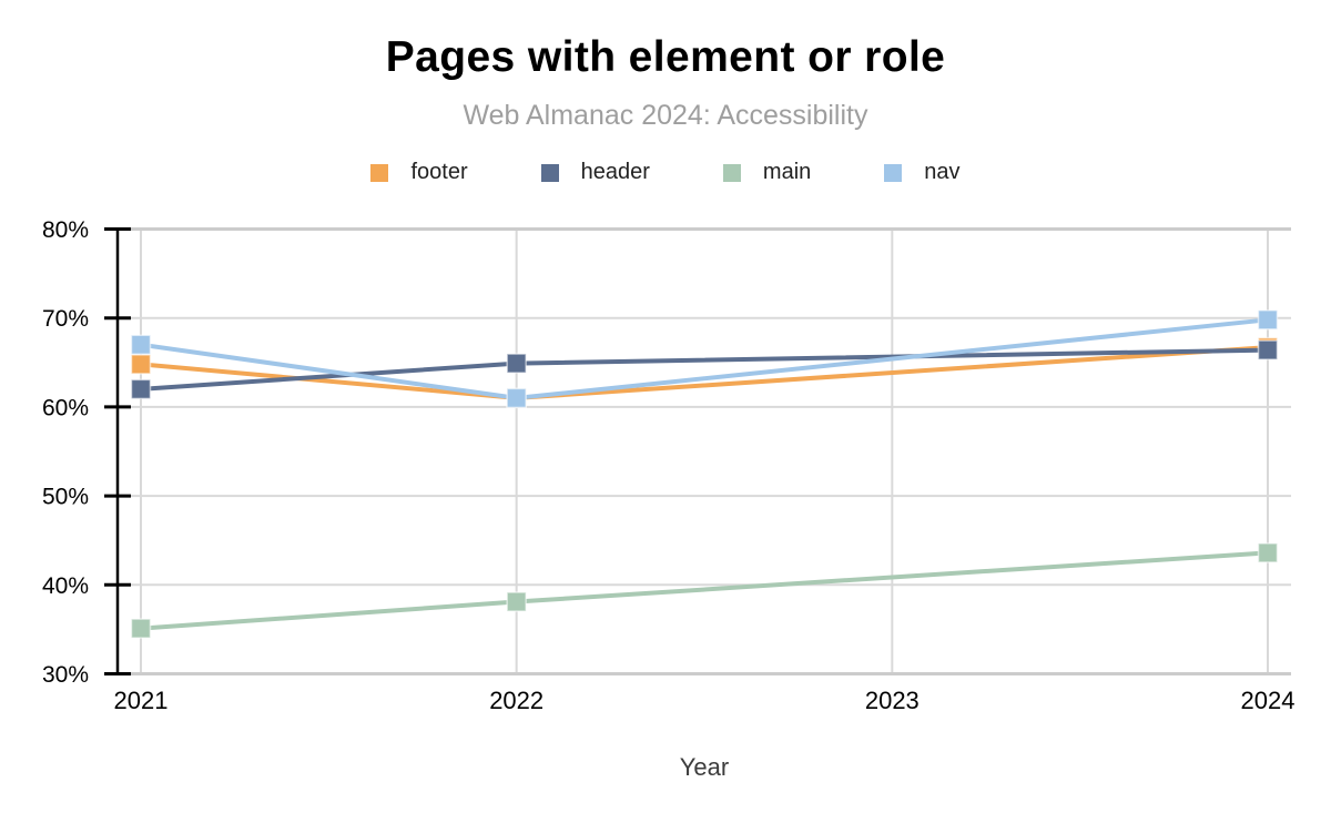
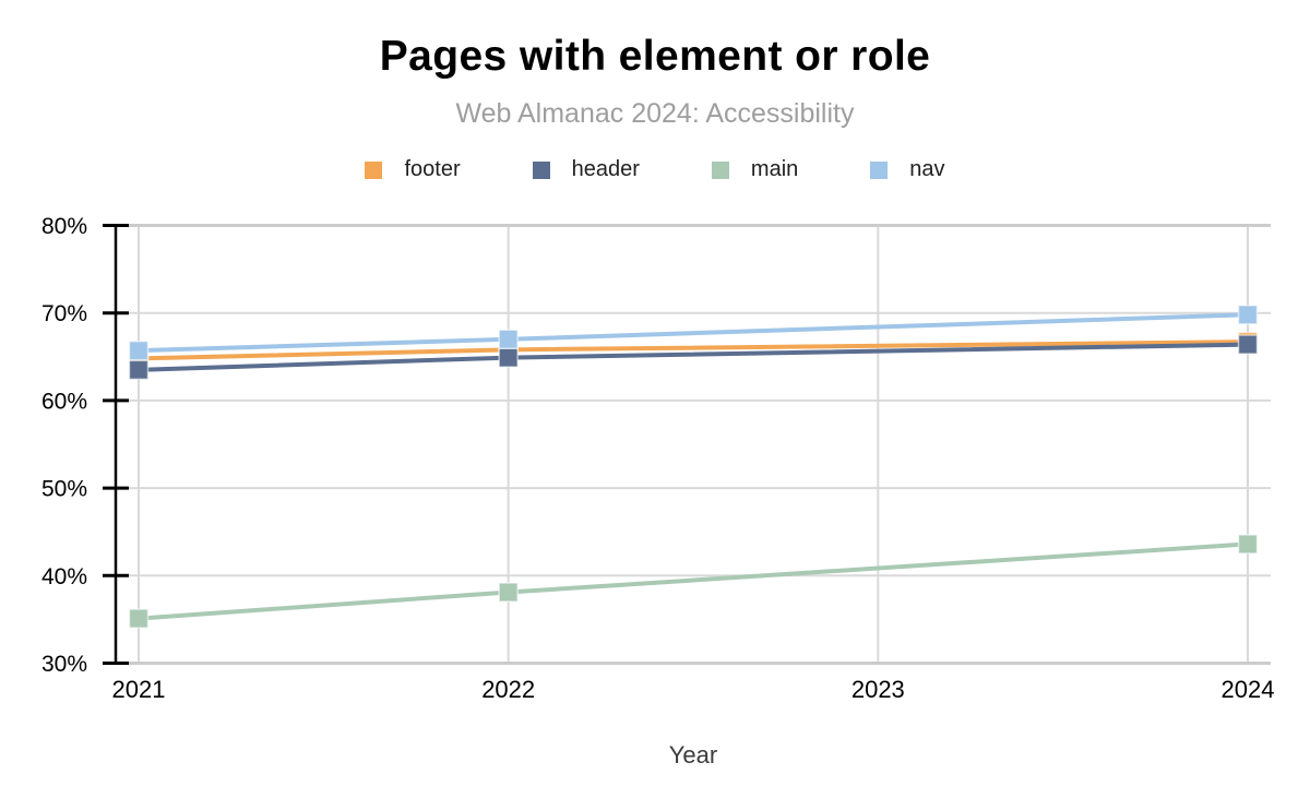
header/2021: 62% -> 64%
nav/2021: 67% -> 66%
footer/2022: 61% -> 66%
nav/2022: 61% -> 67%
